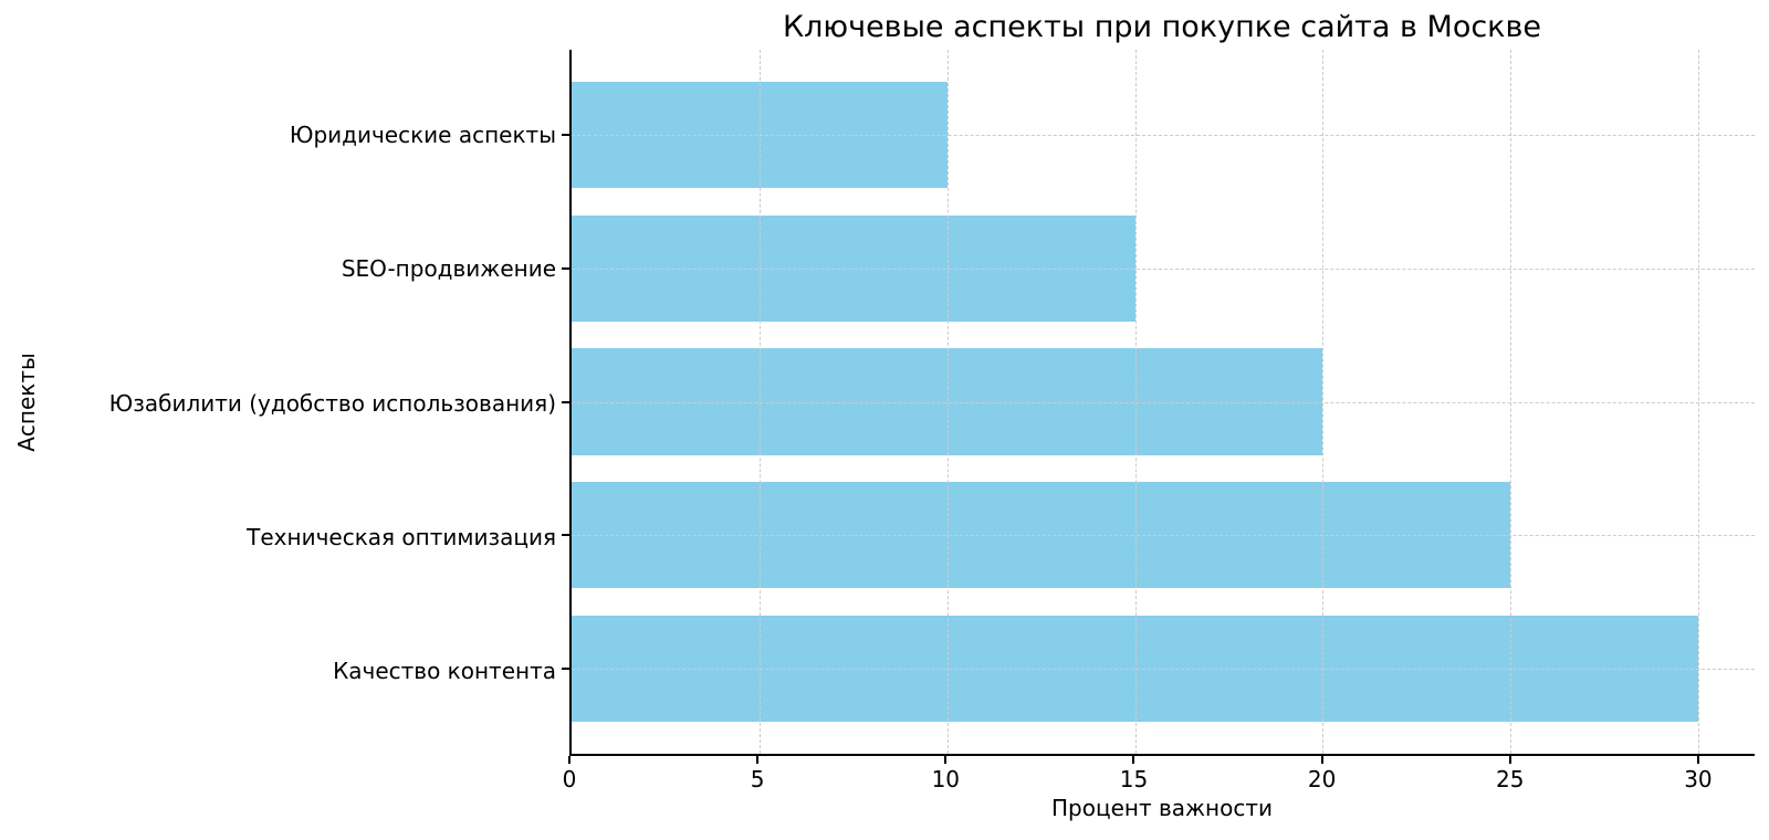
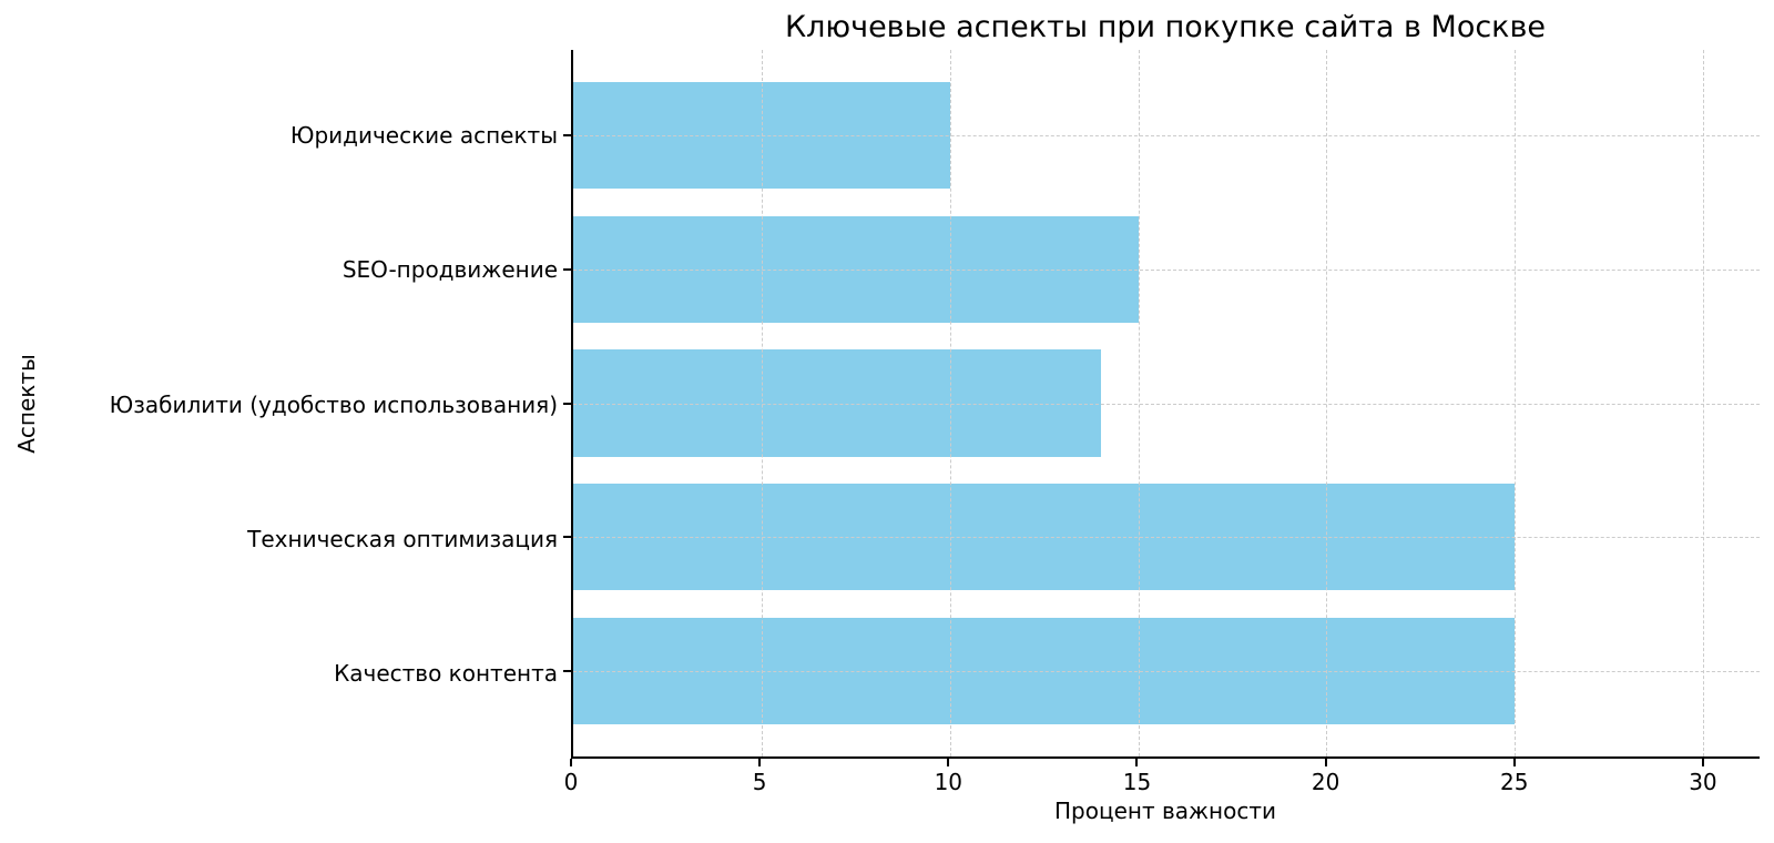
Юзабилити (удобство использования): 20 -> 14
Качество контента: 30 -> 25
